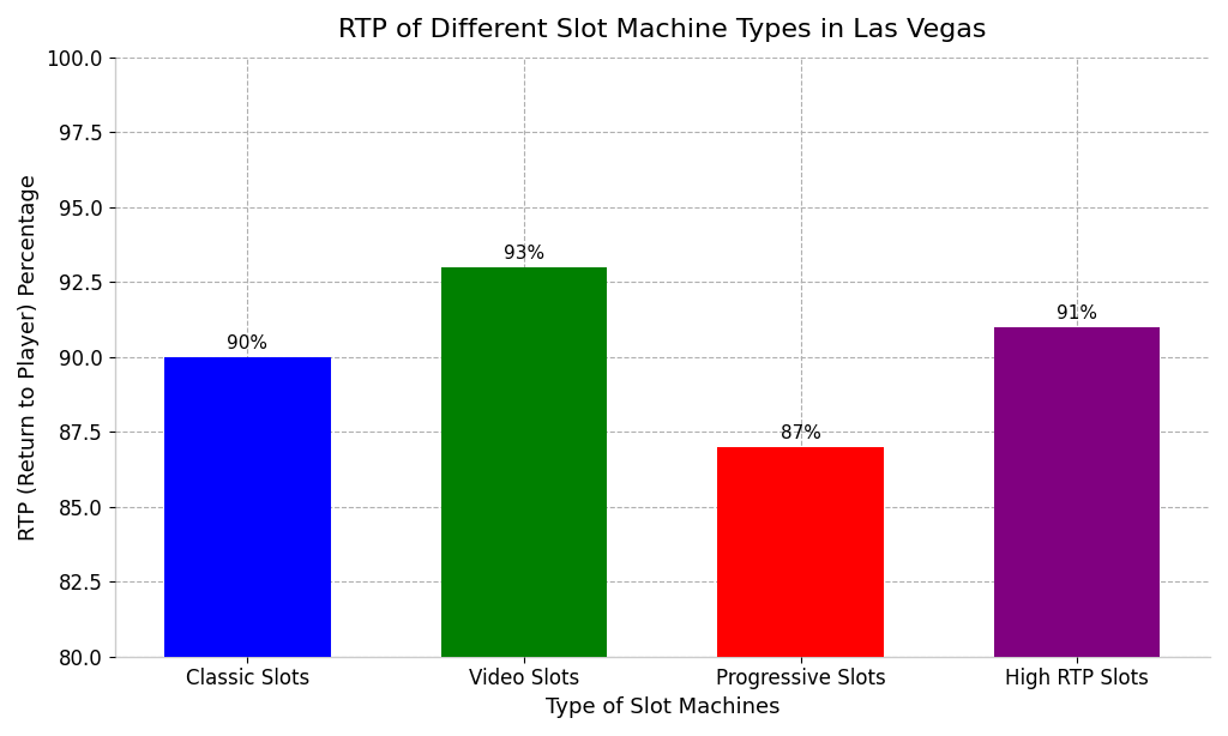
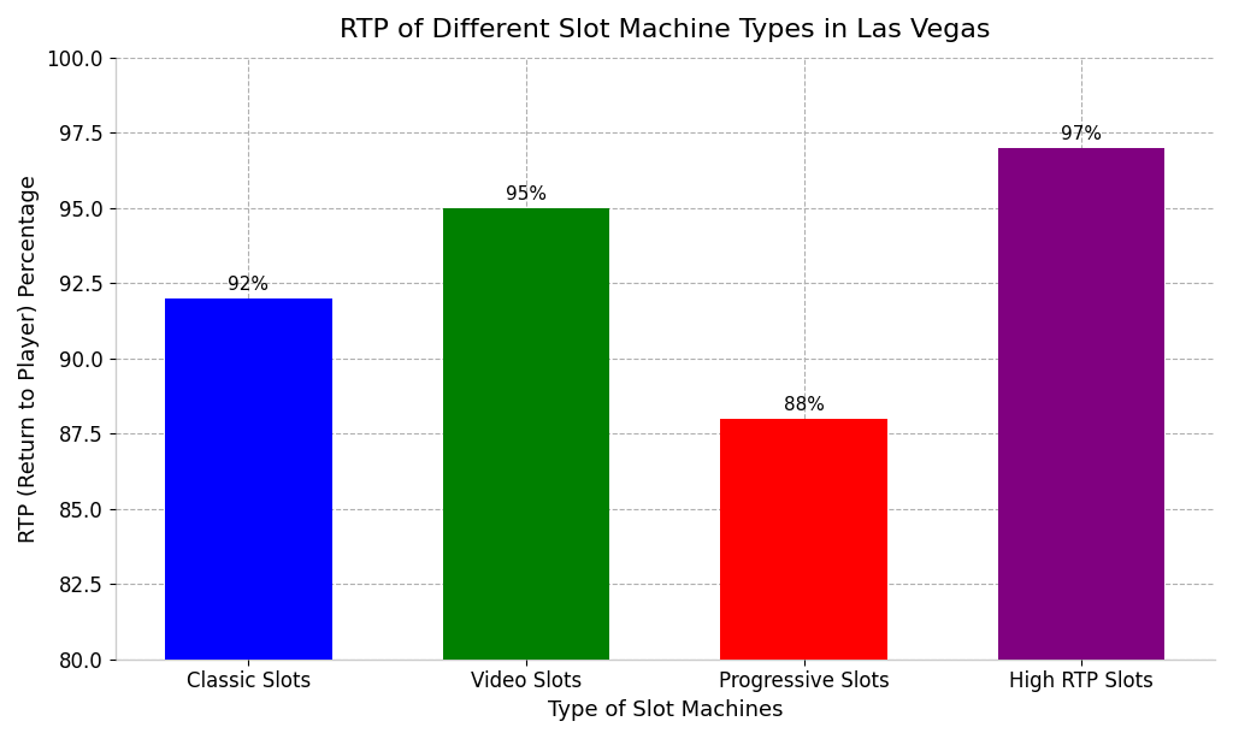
Classic Slots: 90% -> 92%
Video Slots: 93% -> 95%
Progressive Slots: 87% -> 88%
High RTP Slots: 91% -> 97%
